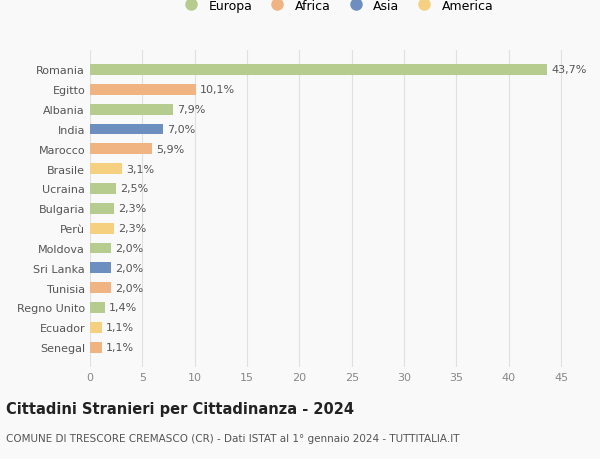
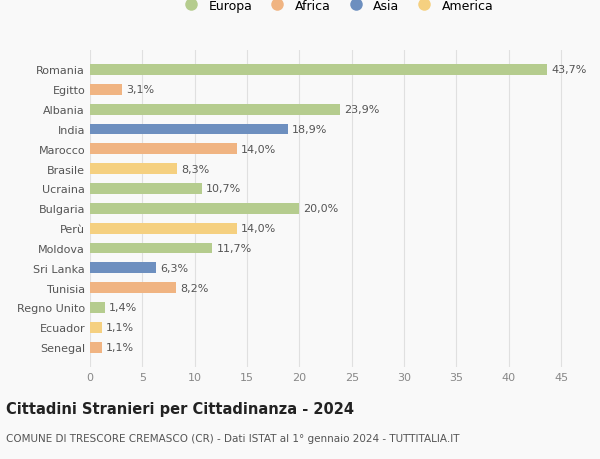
Egitto: 10,1% -> 3,1%
Albania: 7,9% -> 23,9%
India: 7,0% -> 18,9%
Marocco: 5,9% -> 14,0%
Brasile: 3,1% -> 8,3%
Ucraina: 2,5% -> 10,7%
Bulgaria: 2,3% -> 20,0%
Perù: 2,3% -> 14,0%
Moldova: 2,0% -> 11,7%
Sri Lanka: 2,0% -> 6,3%
Tunisia: 2,0% -> 8,2%
